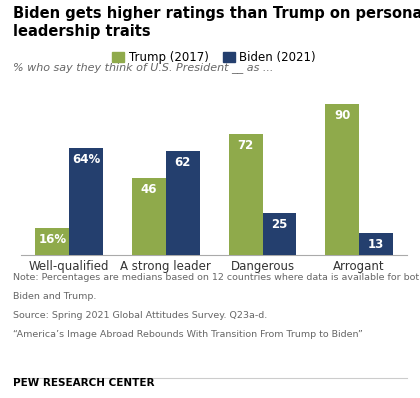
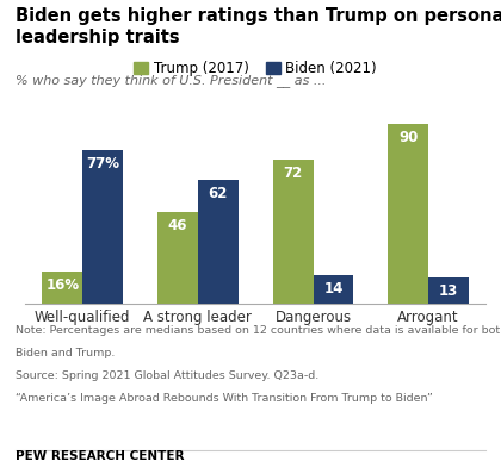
Biden (2021)/Well-qualified: 64% -> 77%
Biden (2021)/Dangerous: 25 -> 14
